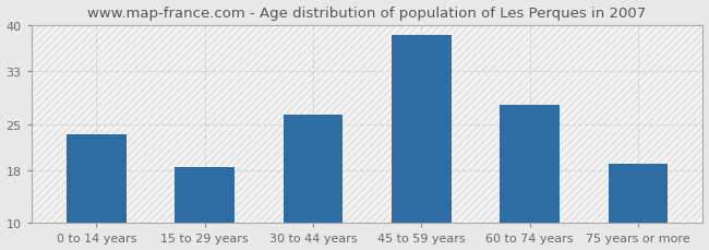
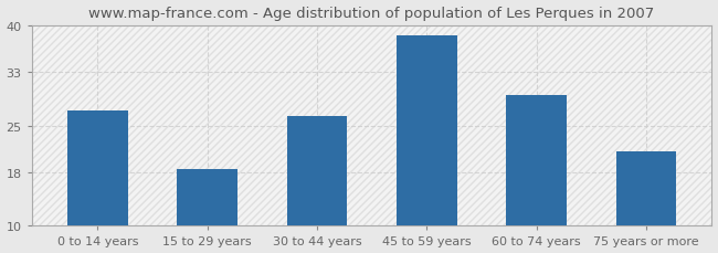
0 to 14 years: 23.5 -> 27.2
60 to 74 years: 28.0 -> 29.6
75 years or more: 19.0 -> 21.2
